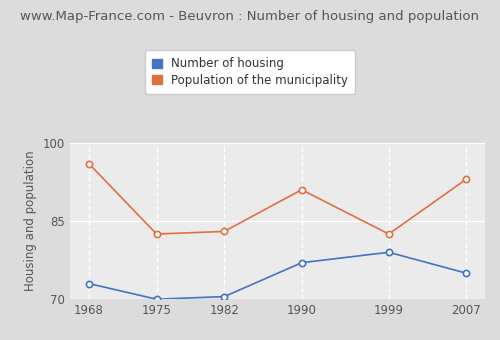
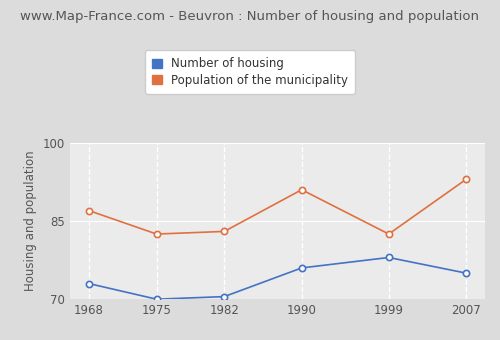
Population of the municipality/1968: 96.0 -> 87.0
Number of housing/1990: 77.0 -> 76.0
Number of housing/1999: 79.0 -> 78.0
